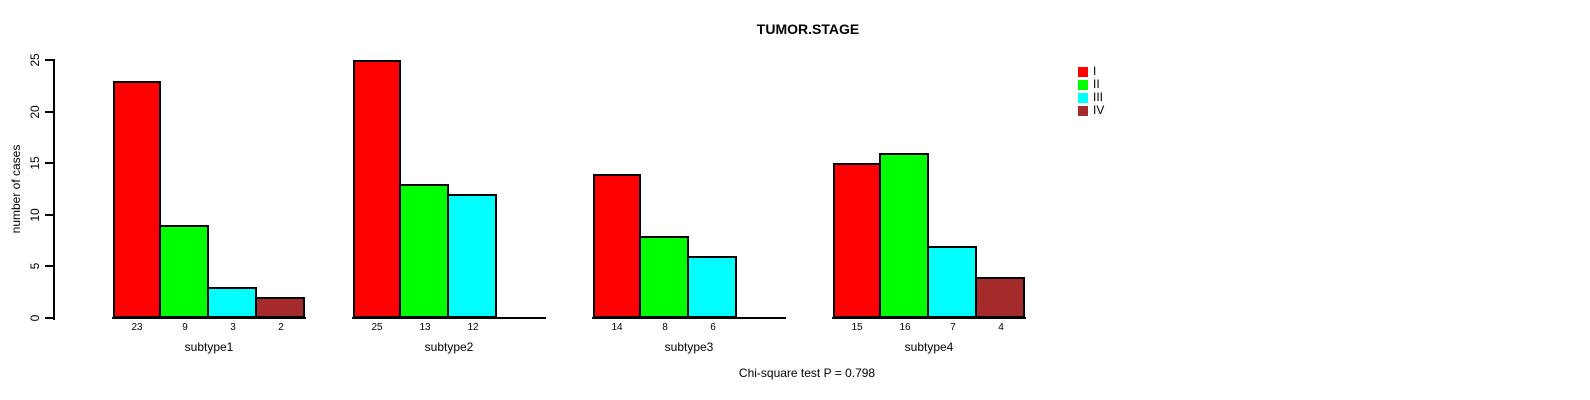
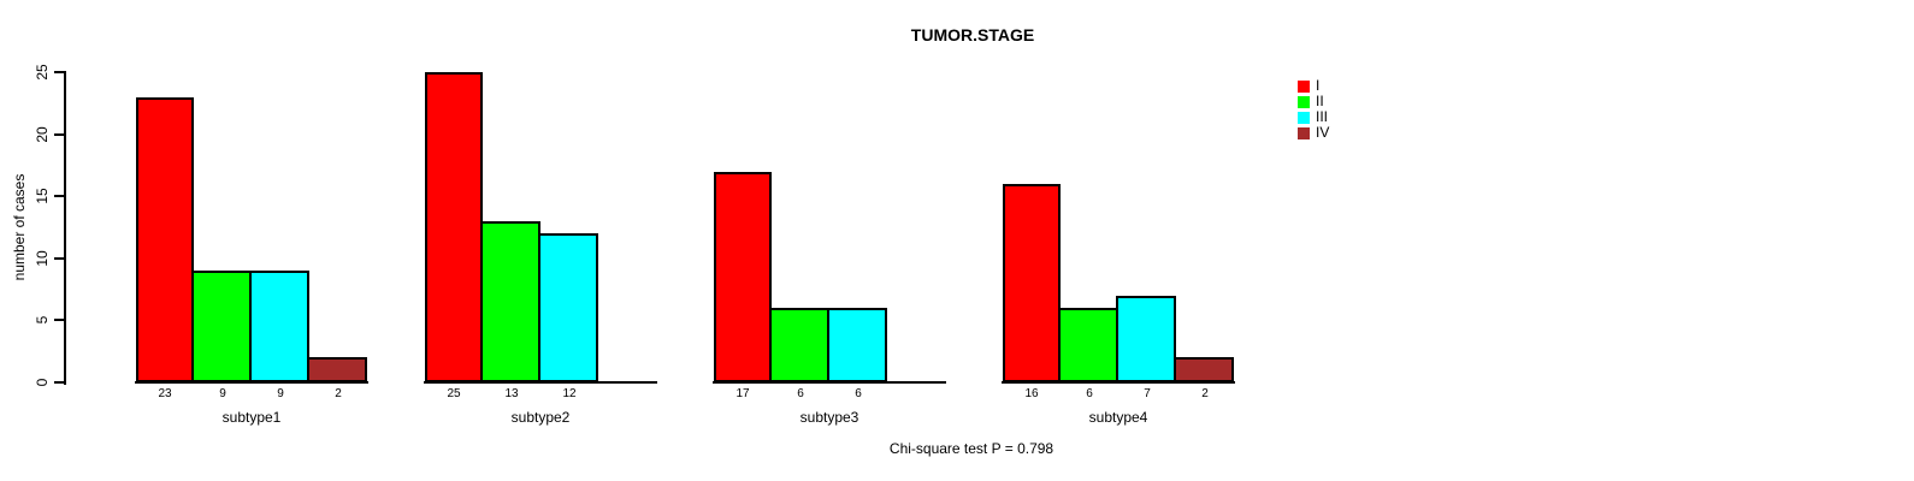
III/subtype1: 3 -> 9
I/subtype3: 14 -> 17
II/subtype3: 8 -> 6
I/subtype4: 15 -> 16
II/subtype4: 16 -> 6
IV/subtype4: 4 -> 2
